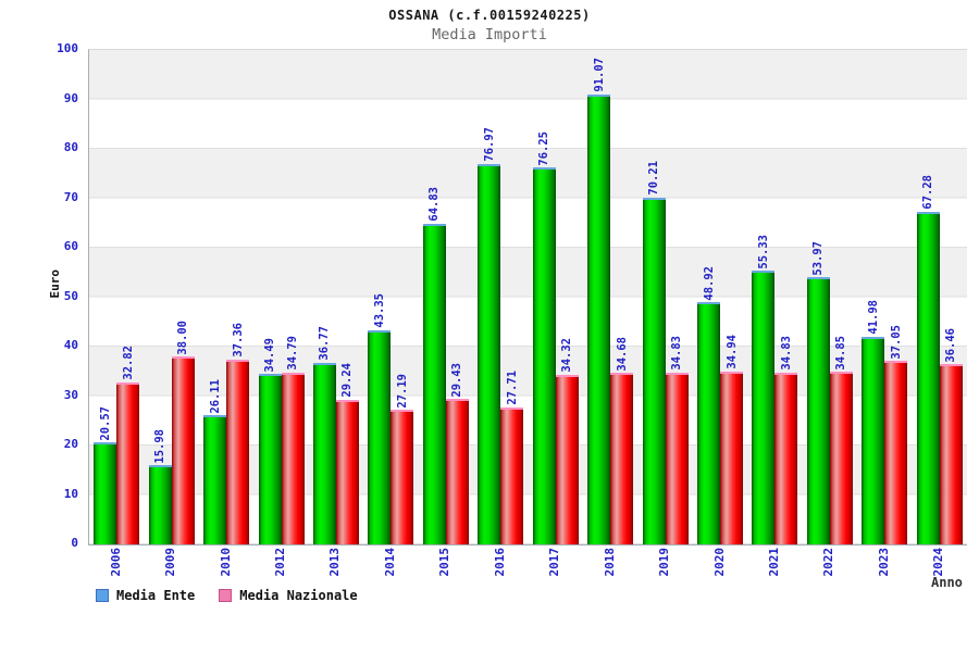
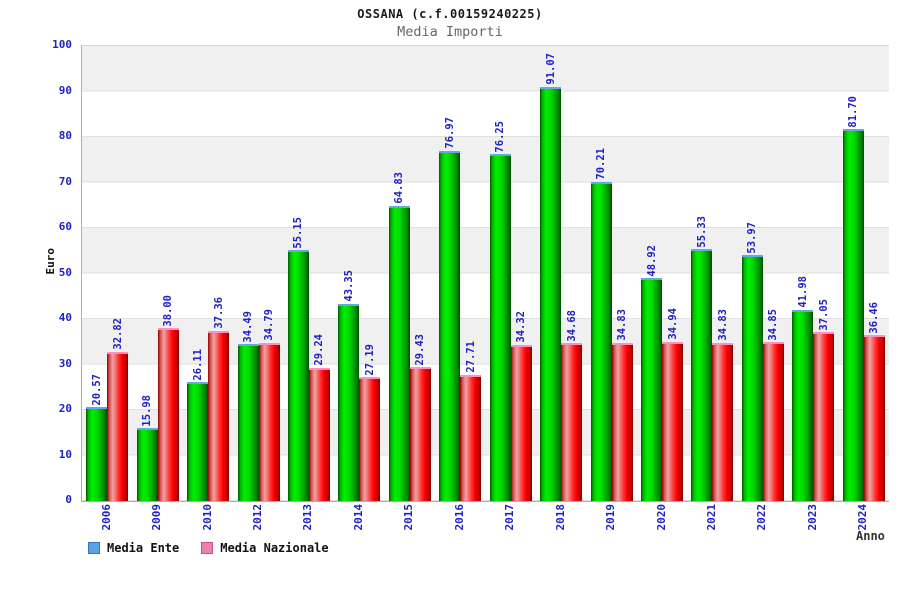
Media Ente/2013: 36.77 -> 55.15
Media Ente/2024: 67.28 -> 81.70
